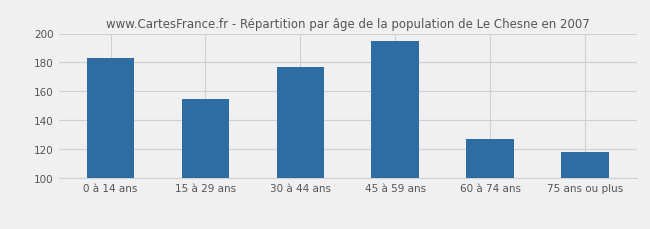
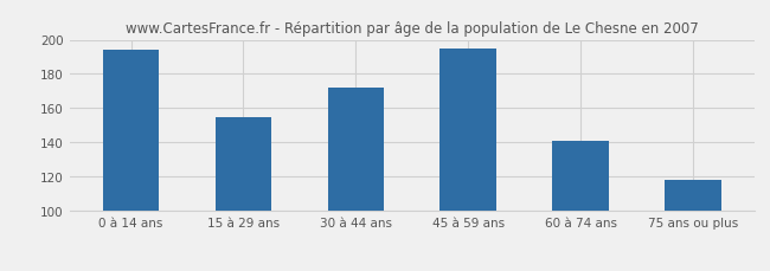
0 à 14 ans: 183 -> 194
30 à 44 ans: 177 -> 172
60 à 74 ans: 127 -> 141
